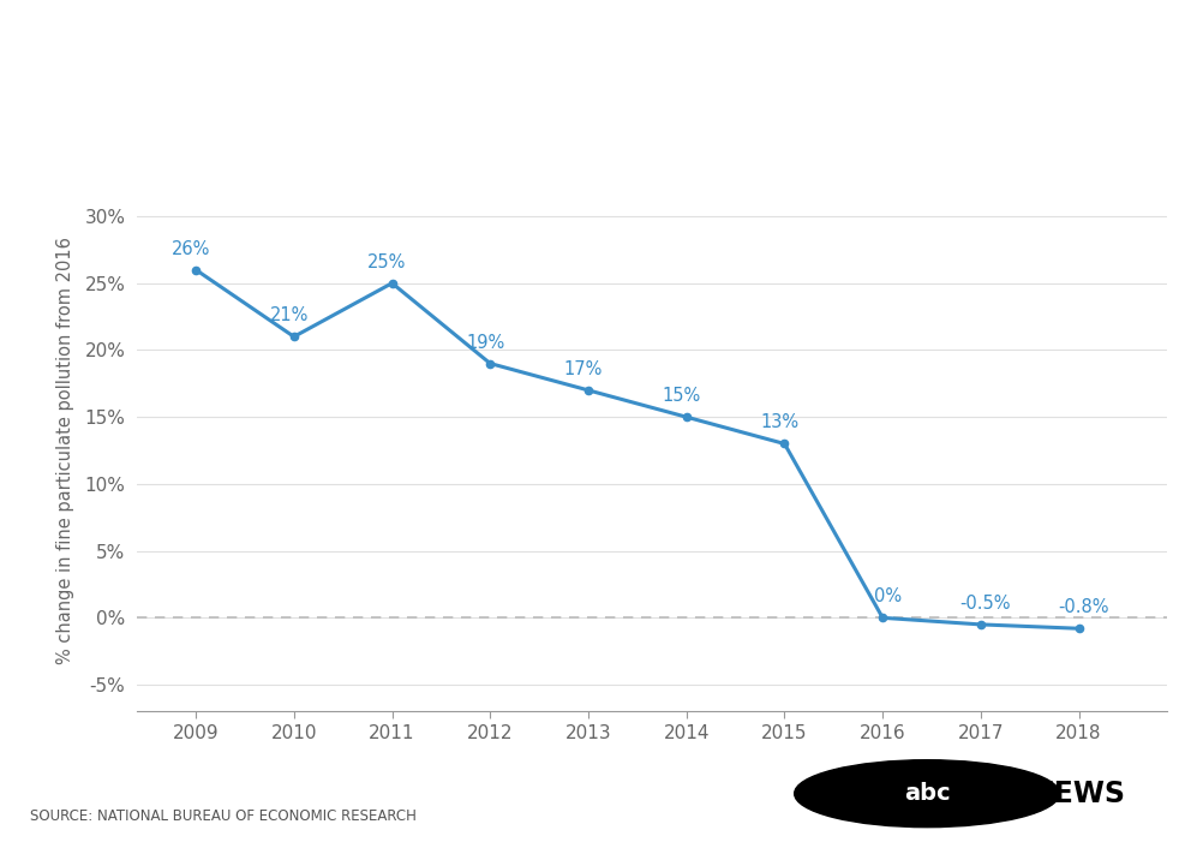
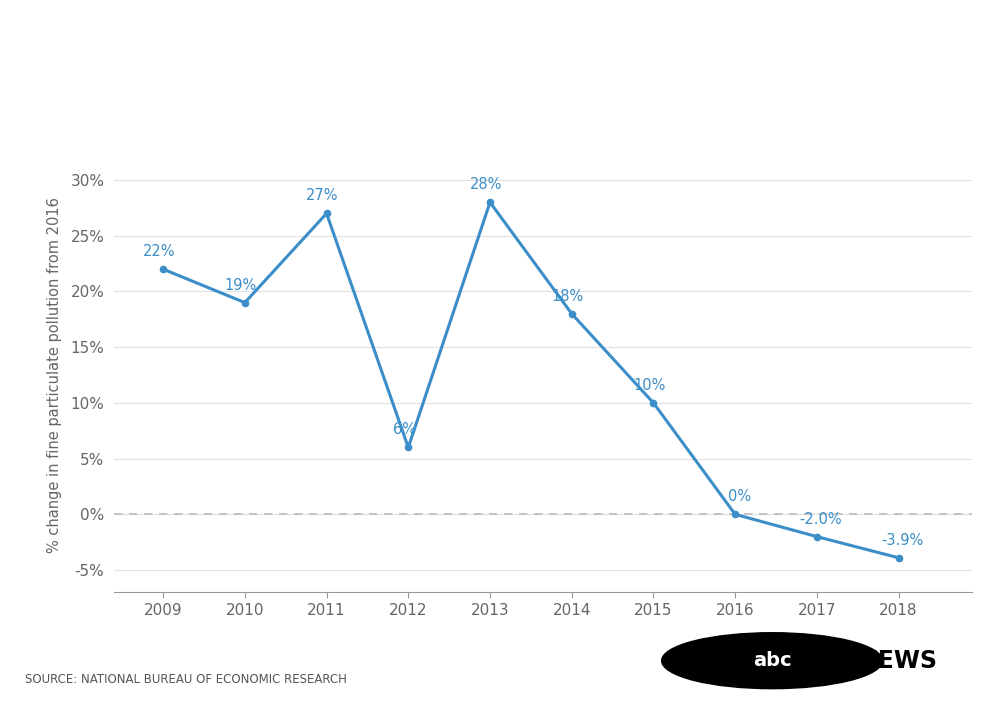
2009: 26% -> 22%
2010: 21% -> 19%
2011: 25% -> 27%
2012: 19% -> 6%
2013: 17% -> 28%
2014: 15% -> 18%
2015: 13% -> 10%
2017: -0.5% -> -2.0%
2018: -0.8% -> -3.9%
